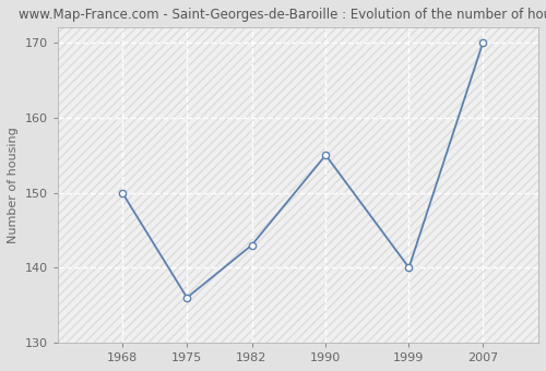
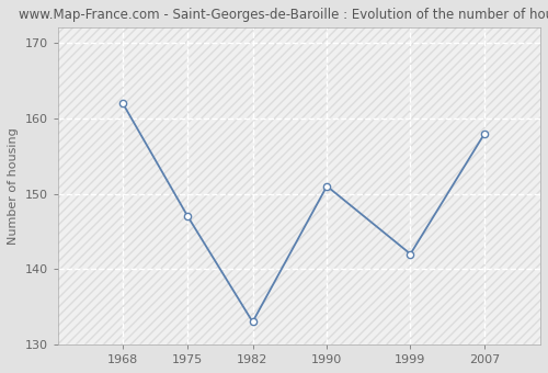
1968: 150 -> 162
1975: 136 -> 147
1982: 143 -> 133
1990: 155 -> 151
1999: 140 -> 142
2007: 170 -> 158
